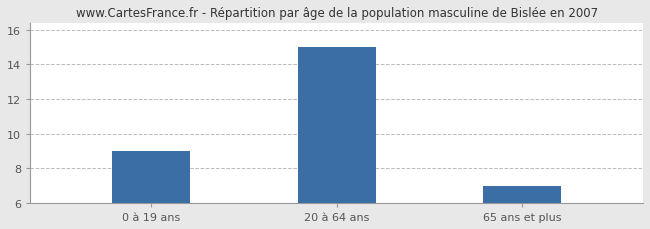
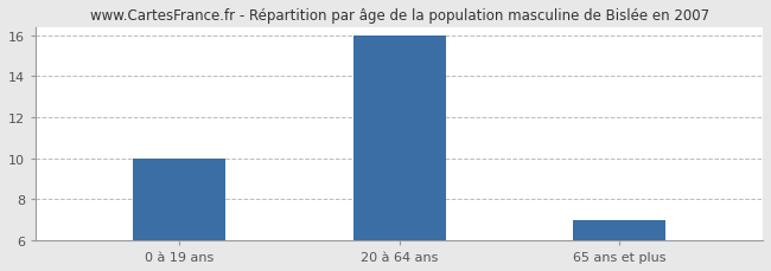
0 à 19 ans: 9 -> 10
20 à 64 ans: 15 -> 16
